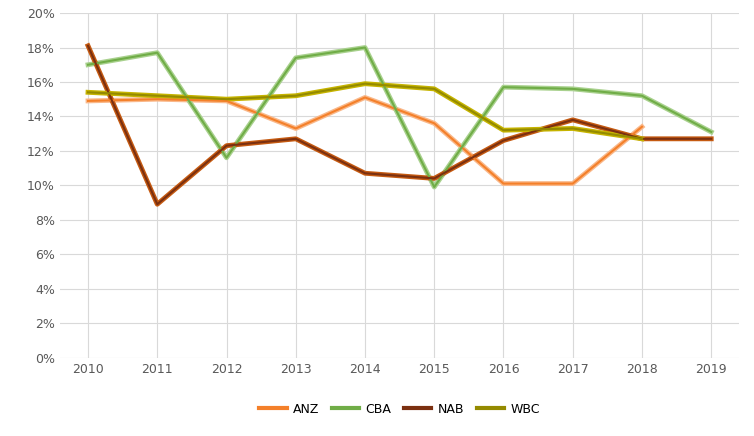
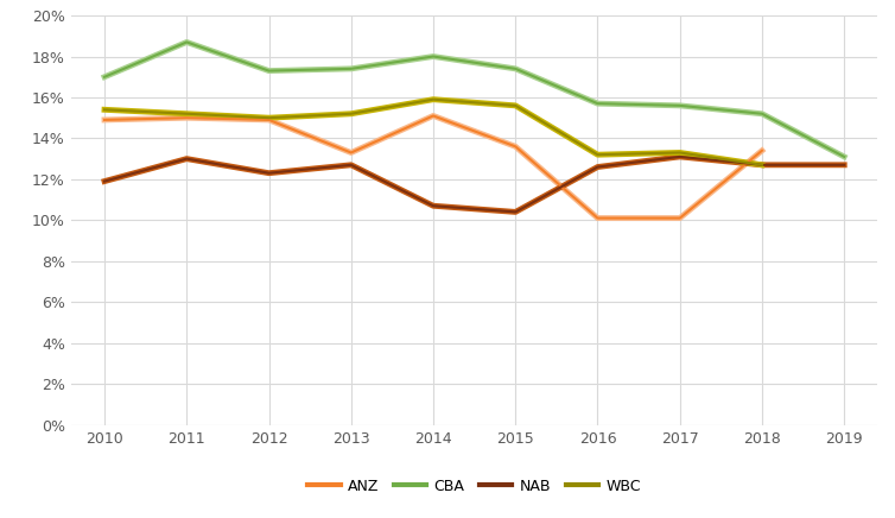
NAB/2010: 18.1% -> 11.9%
CBA/2011: 17.7% -> 18.7%
NAB/2011: 8.9% -> 13.0%
CBA/2012: 11.6% -> 17.3%
CBA/2015: 9.9% -> 17.4%
NAB/2017: 13.8% -> 13.1%
